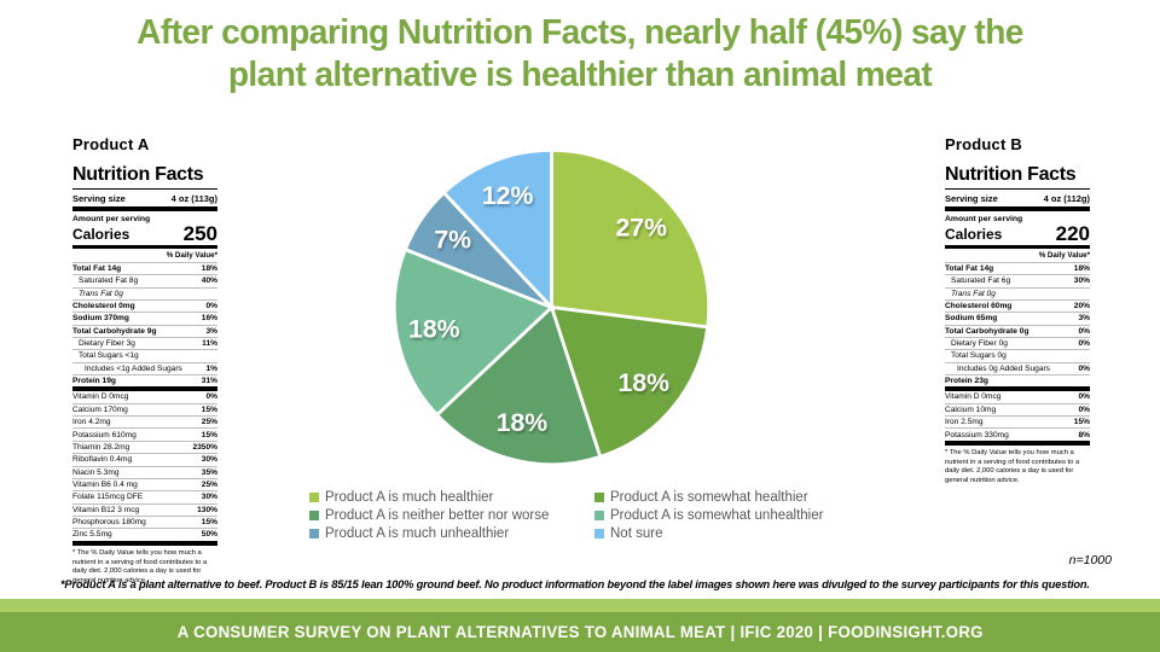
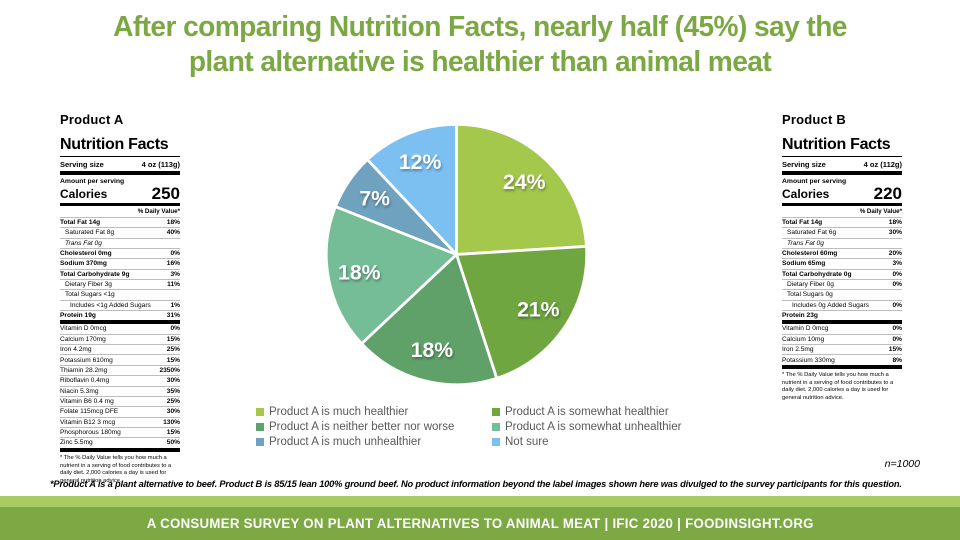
Product A is much healthier: 27% -> 24%
Product A is somewhat healthier: 18% -> 21%
